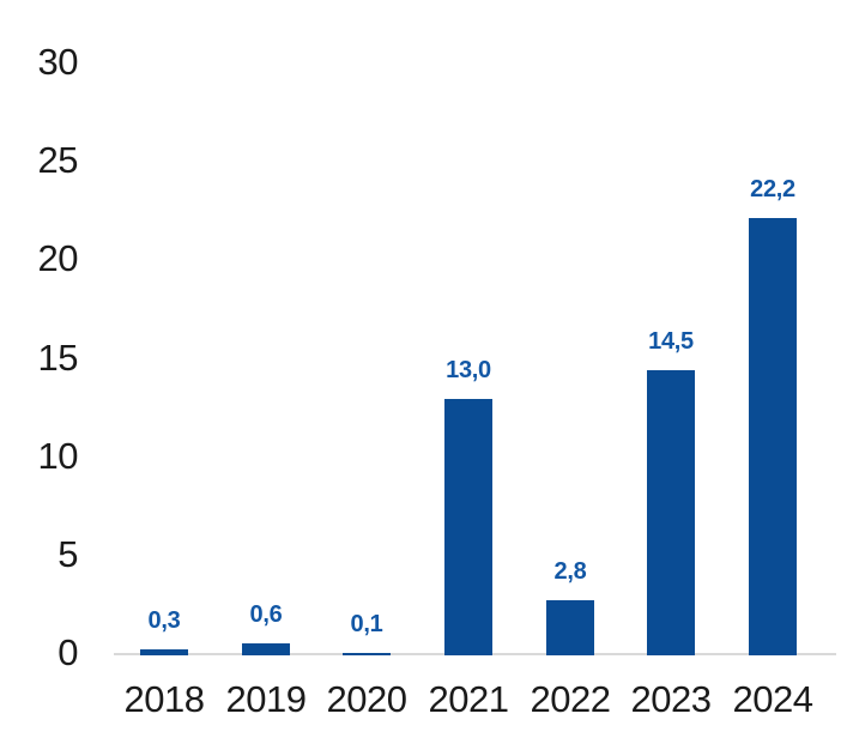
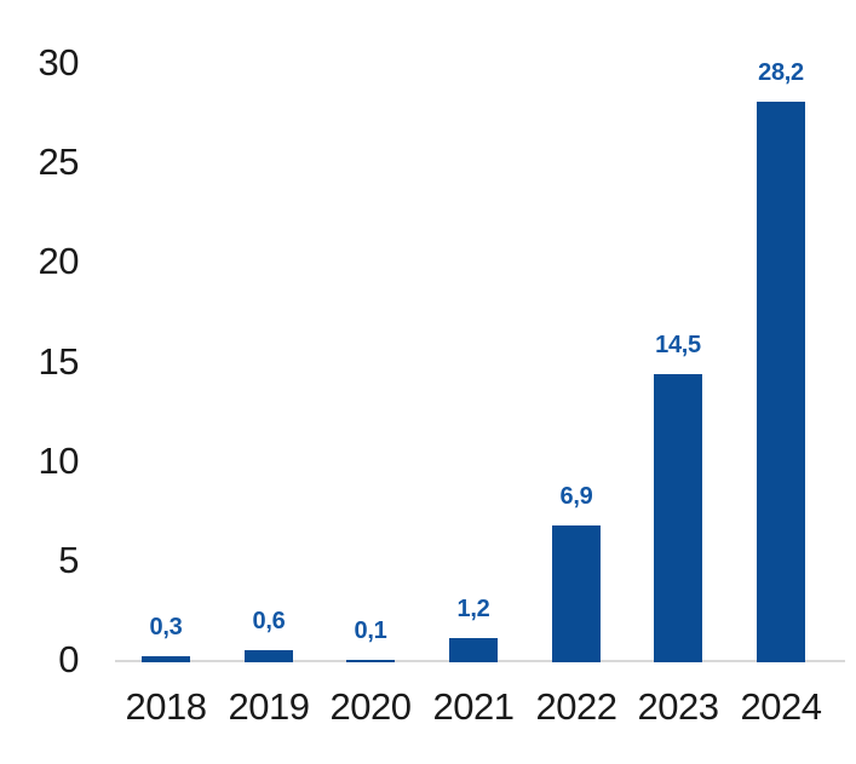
2021: 13,0 -> 1,2
2022: 2,8 -> 6,9
2024: 22,2 -> 28,2
